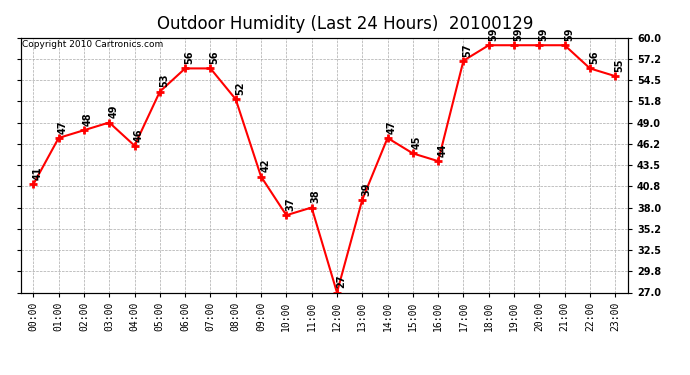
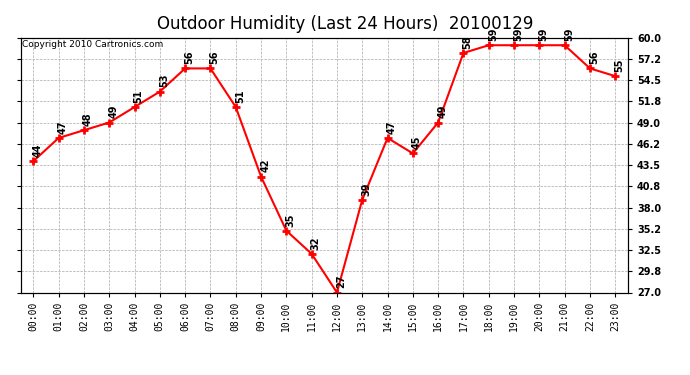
00:00: 41 -> 44
04:00: 46 -> 51
08:00: 52 -> 51
10:00: 37 -> 35
11:00: 38 -> 32
16:00: 44 -> 49
17:00: 57 -> 58
